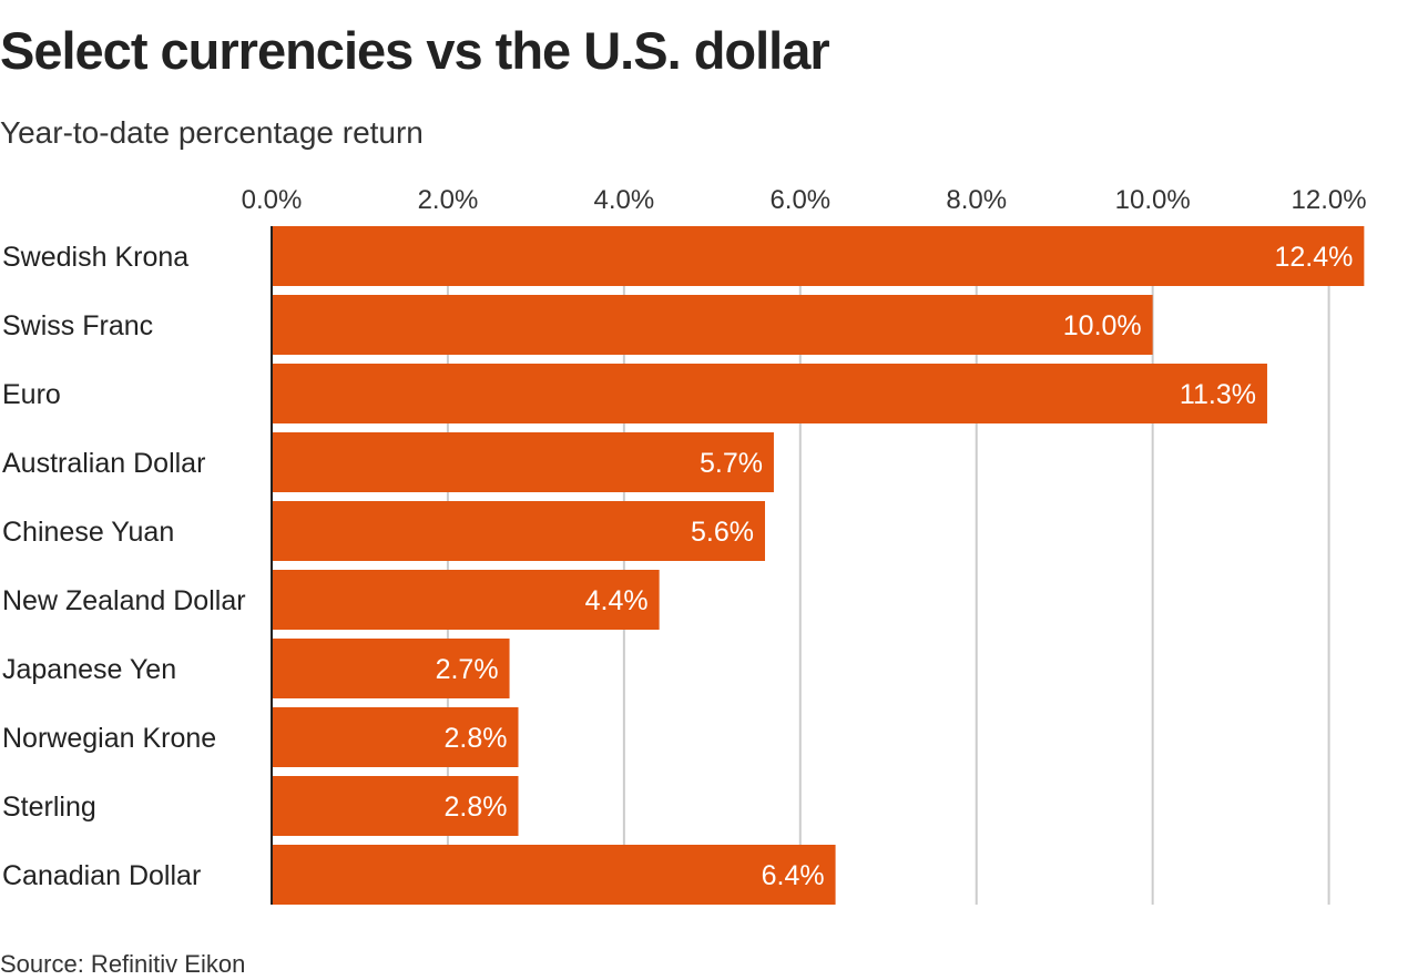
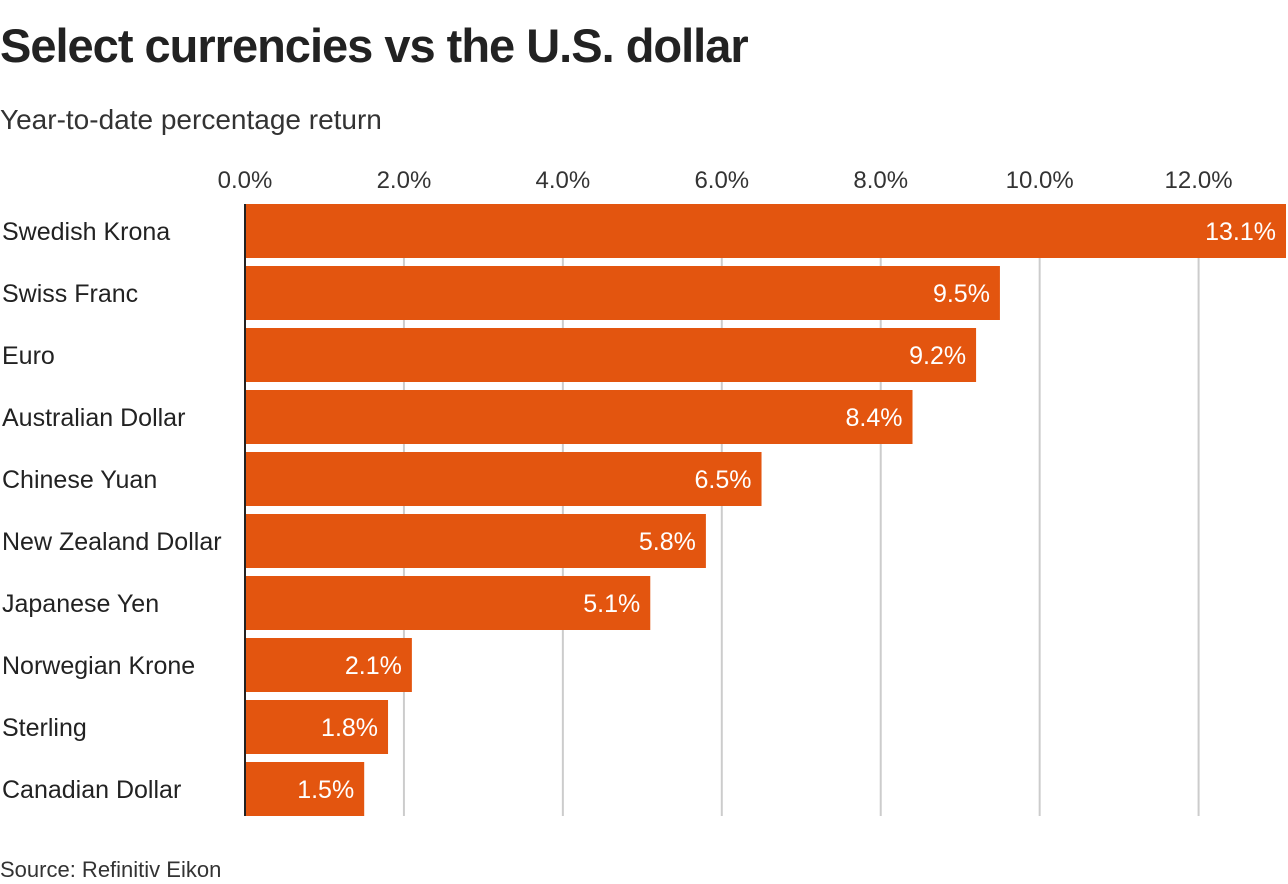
Swedish Krona: 12.4% -> 13.1%
Swiss Franc: 10.0% -> 9.5%
Euro: 11.3% -> 9.2%
Australian Dollar: 5.7% -> 8.4%
Chinese Yuan: 5.6% -> 6.5%
New Zealand Dollar: 4.4% -> 5.8%
Japanese Yen: 2.7% -> 5.1%
Norwegian Krone: 2.8% -> 2.1%
Sterling: 2.8% -> 1.8%
Canadian Dollar: 6.4% -> 1.5%
